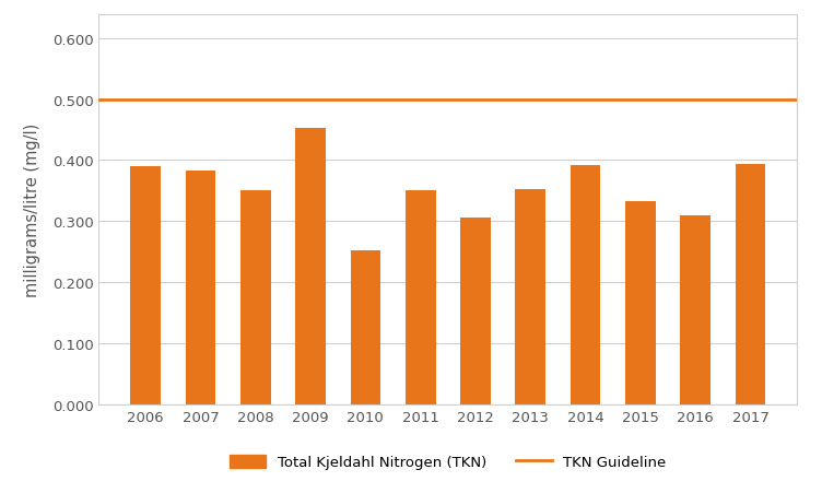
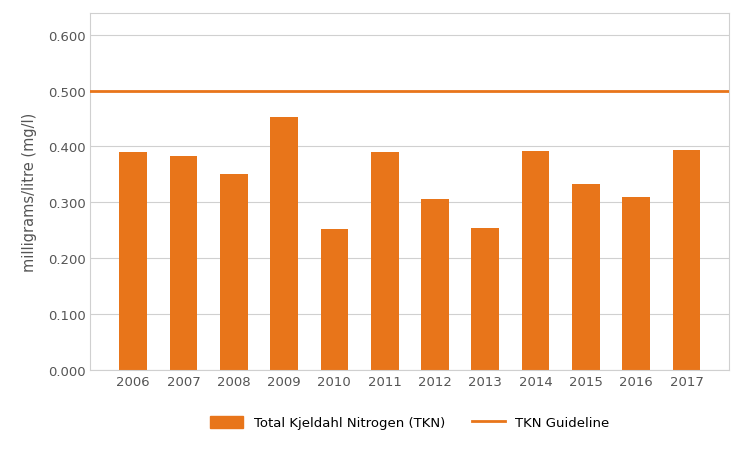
2011: 0.350 -> 0.390
2013: 0.353 -> 0.254
